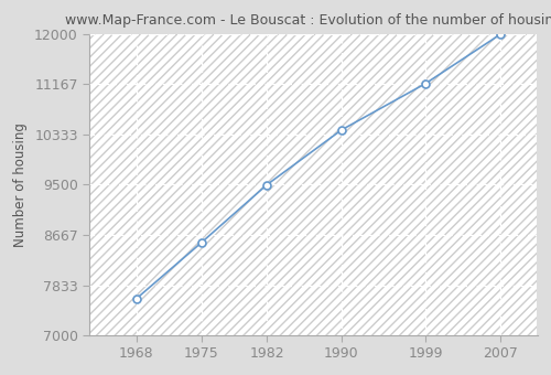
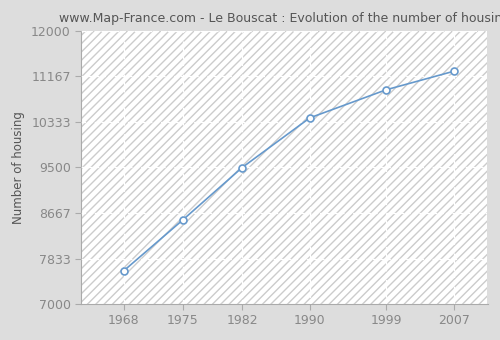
1999: 11180 -> 10920
2007: 11990 -> 11260
